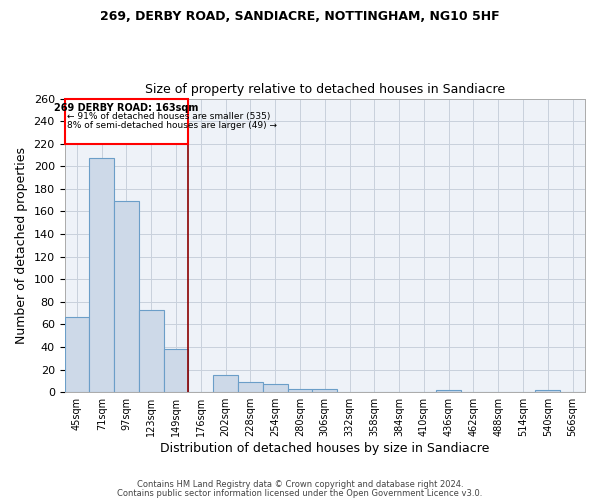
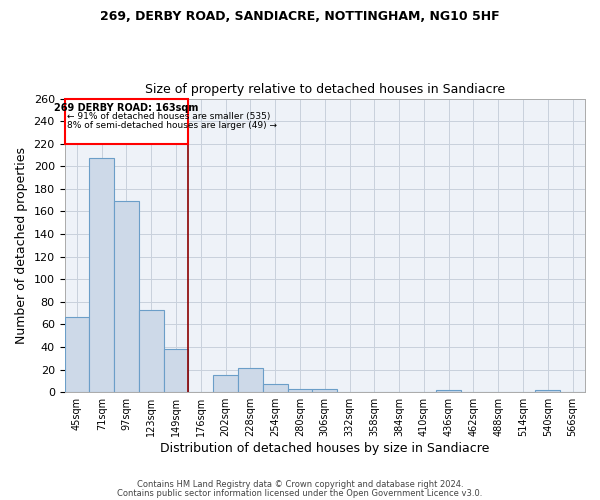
228sqm: 9 -> 21
